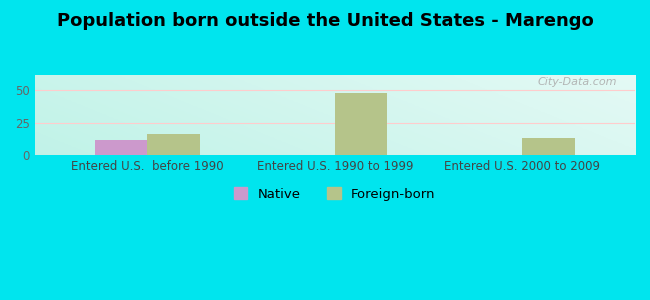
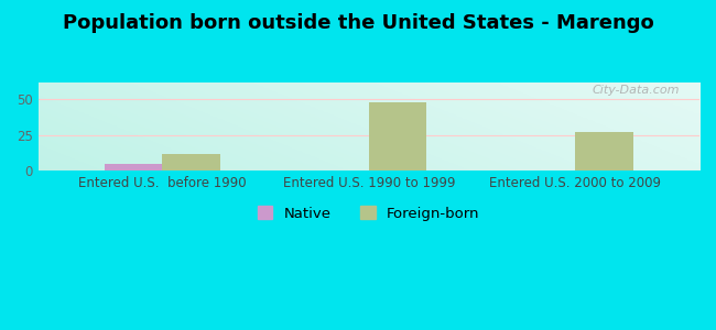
Native/Entered U.S. before 1990: 12 -> 5
Foreign-born/Entered U.S. before 1990: 16 -> 12
Foreign-born/Entered U.S. 2000 to 2009: 13 -> 27
